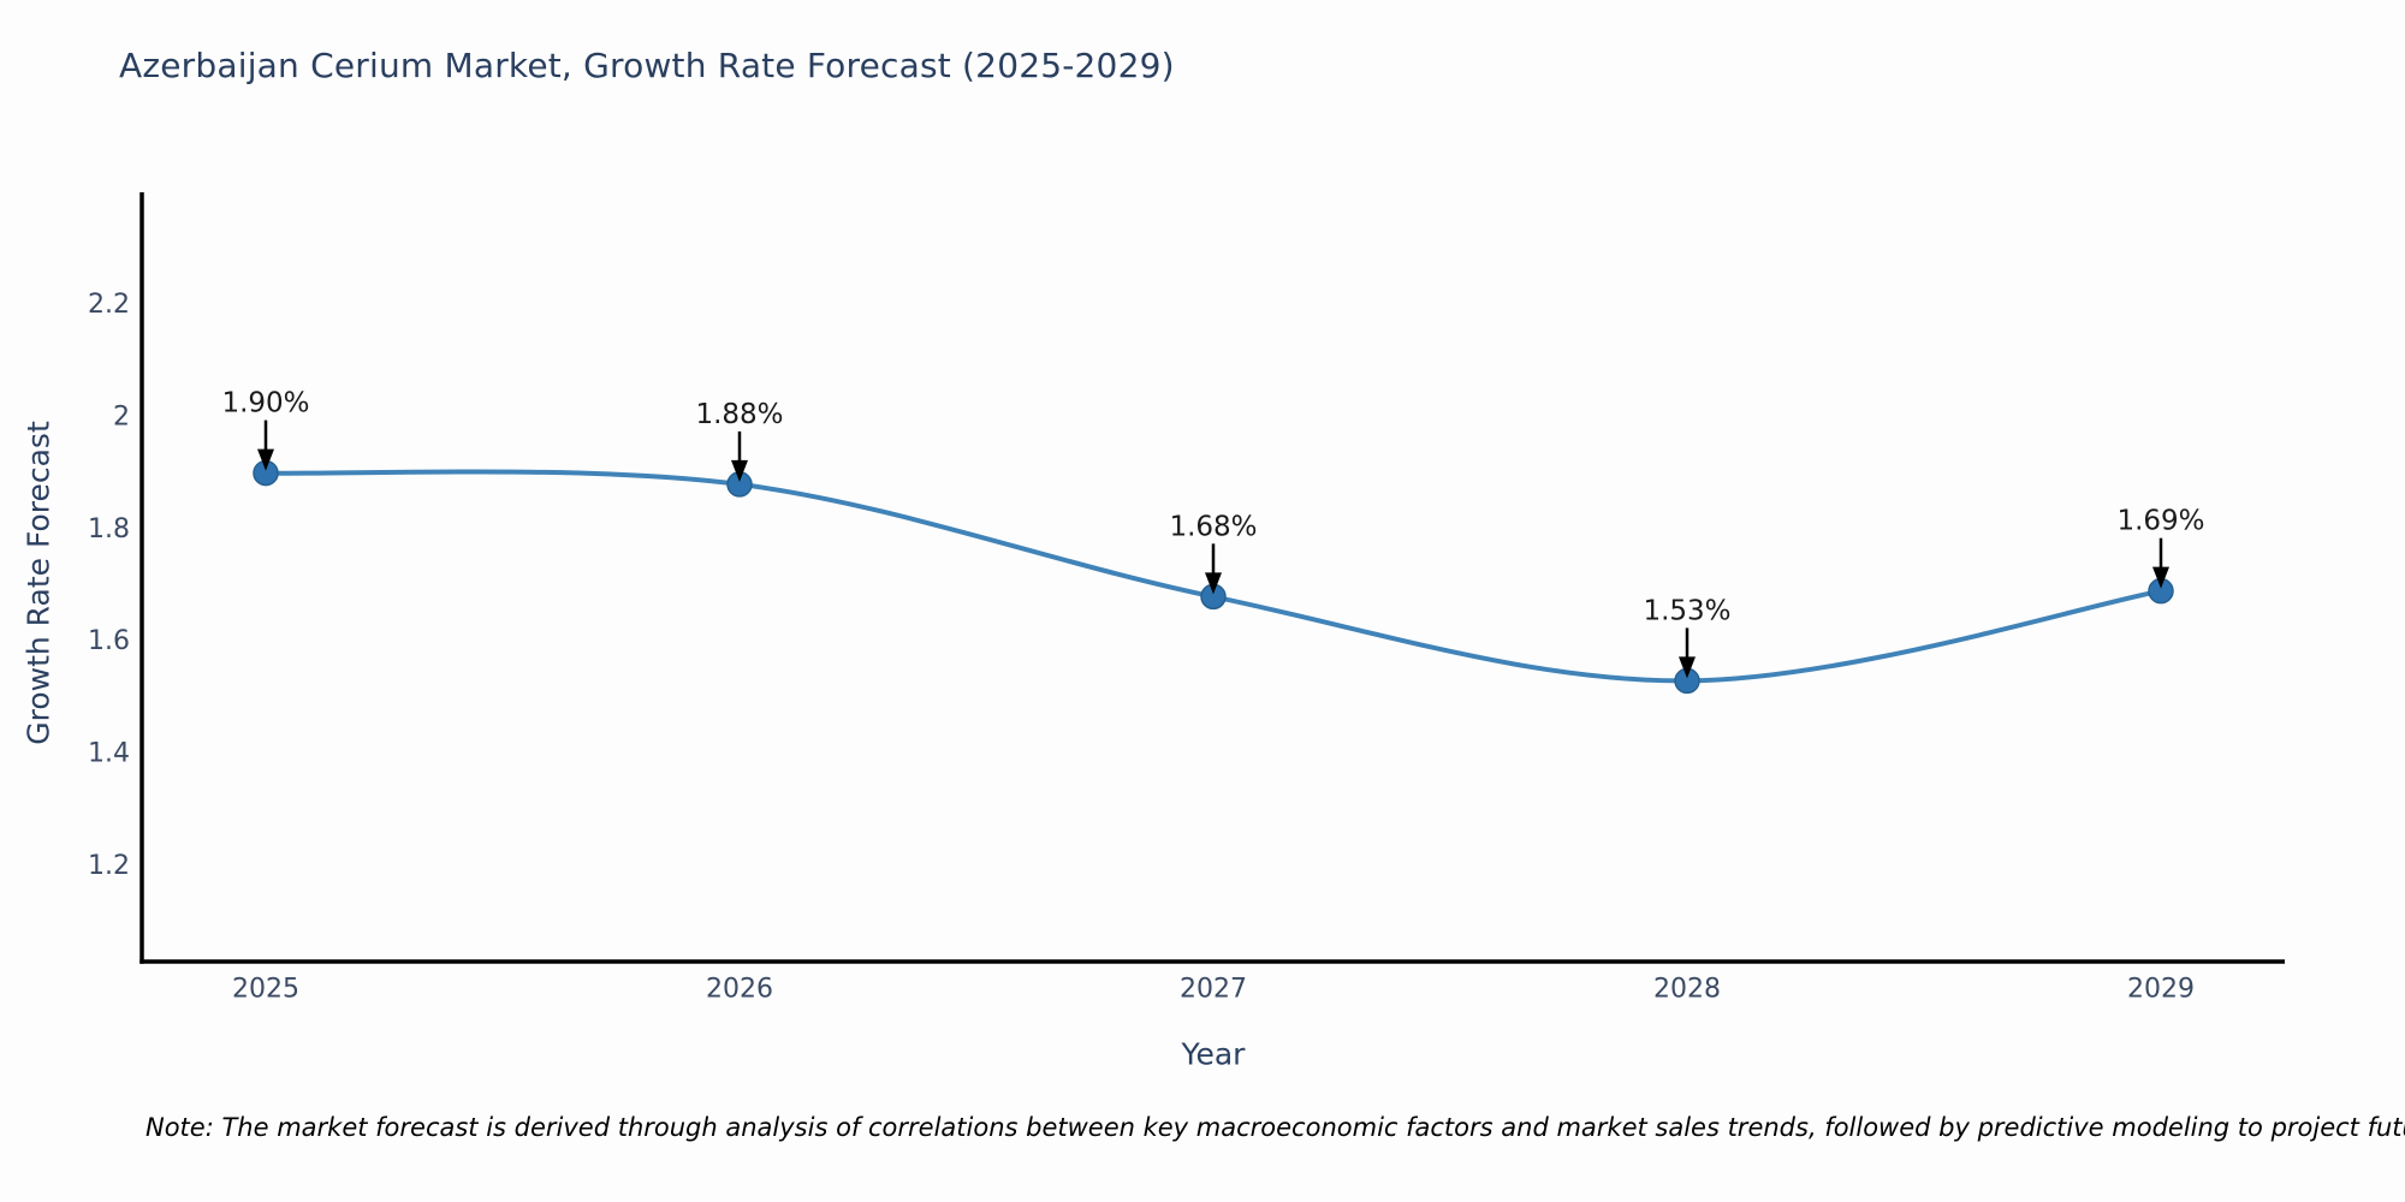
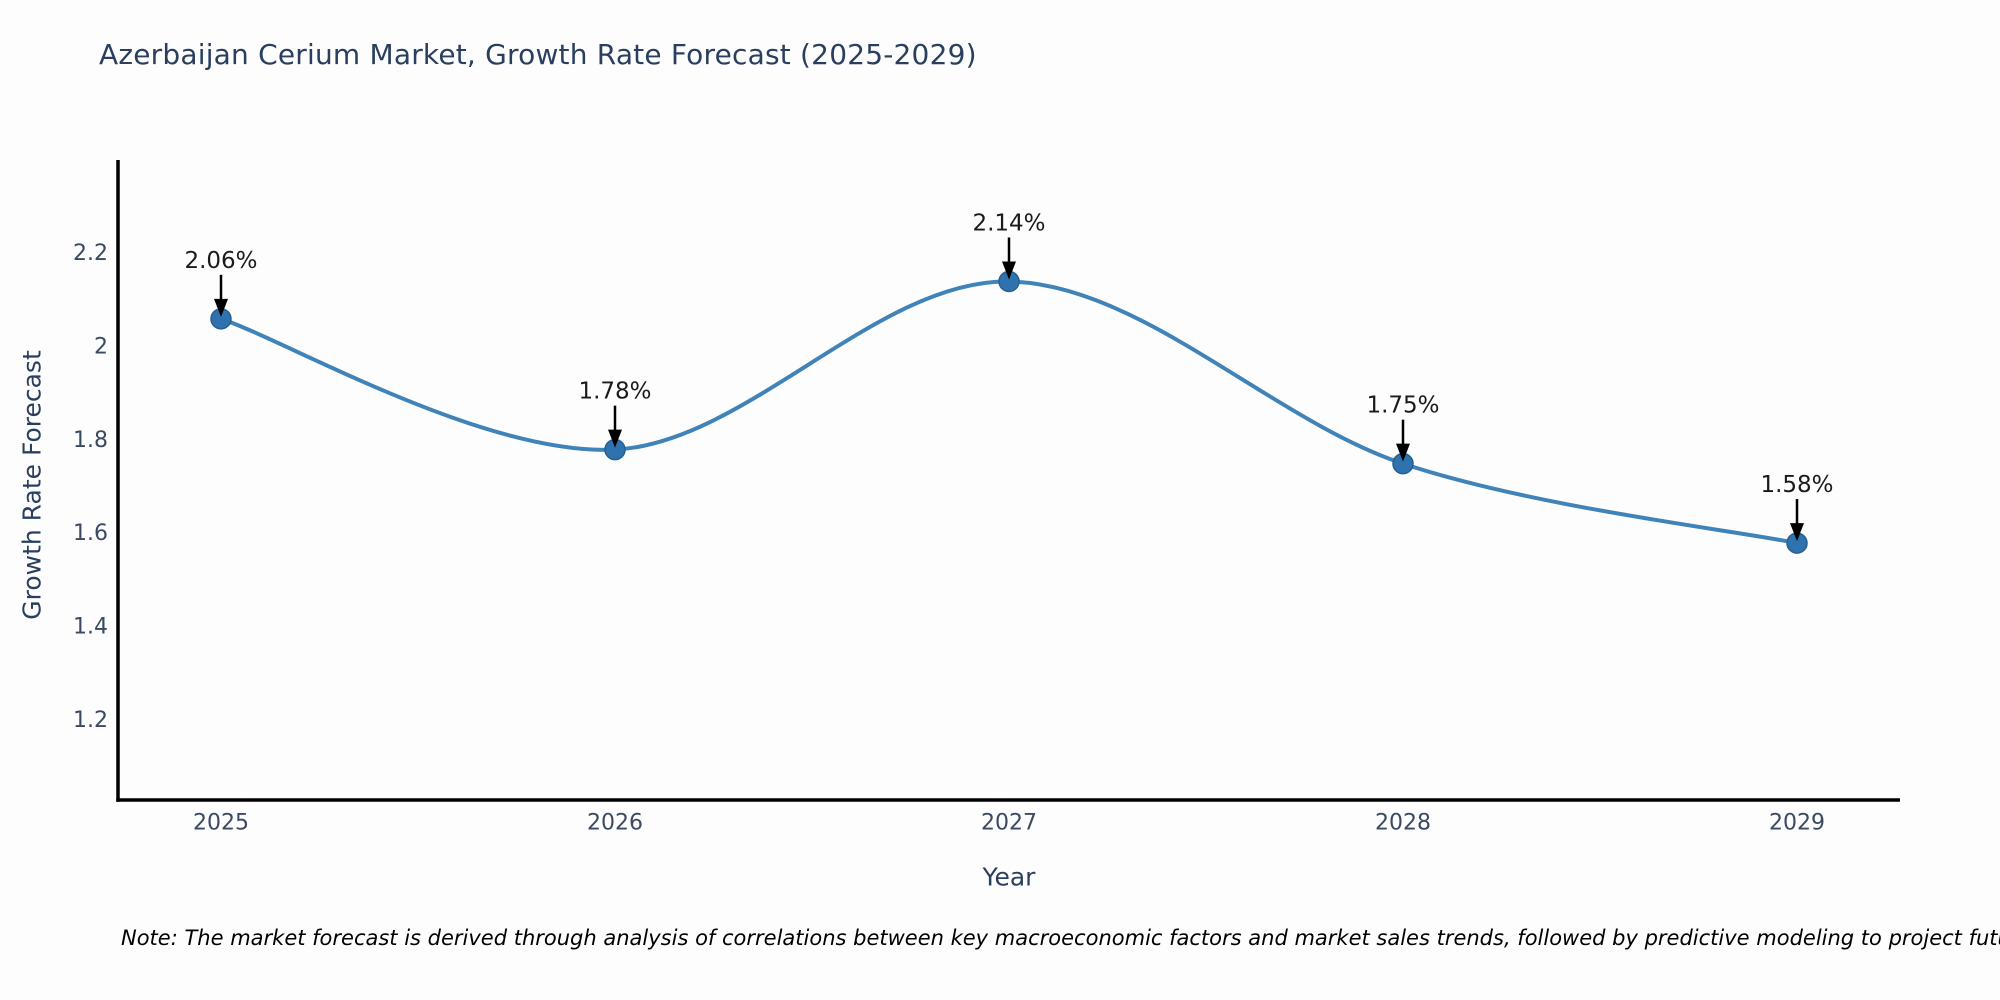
2025: 1.90% -> 2.06%
2026: 1.88% -> 1.78%
2027: 1.68% -> 2.14%
2028: 1.53% -> 1.75%
2029: 1.69% -> 1.58%
